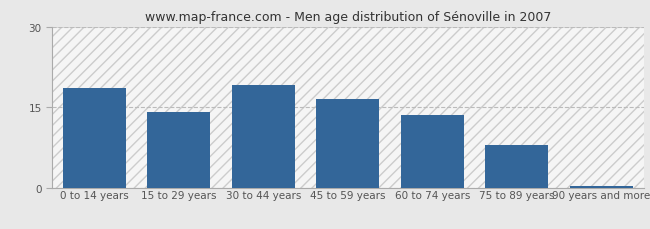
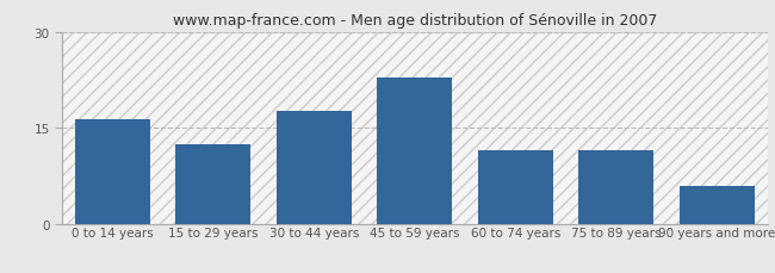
0 to 14 years: 18.5 -> 16.4
15 to 29 years: 14.0 -> 12.4
30 to 44 years: 19.2 -> 17.6
45 to 59 years: 16.6 -> 22.8
60 to 74 years: 13.6 -> 11.4
75 to 89 years: 8.0 -> 11.4
90 years and more: 0.3 -> 5.8
